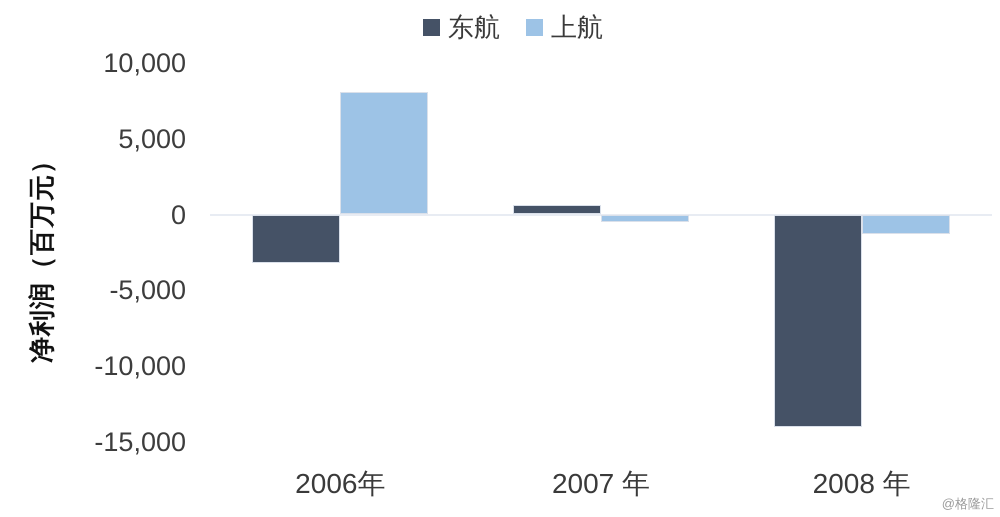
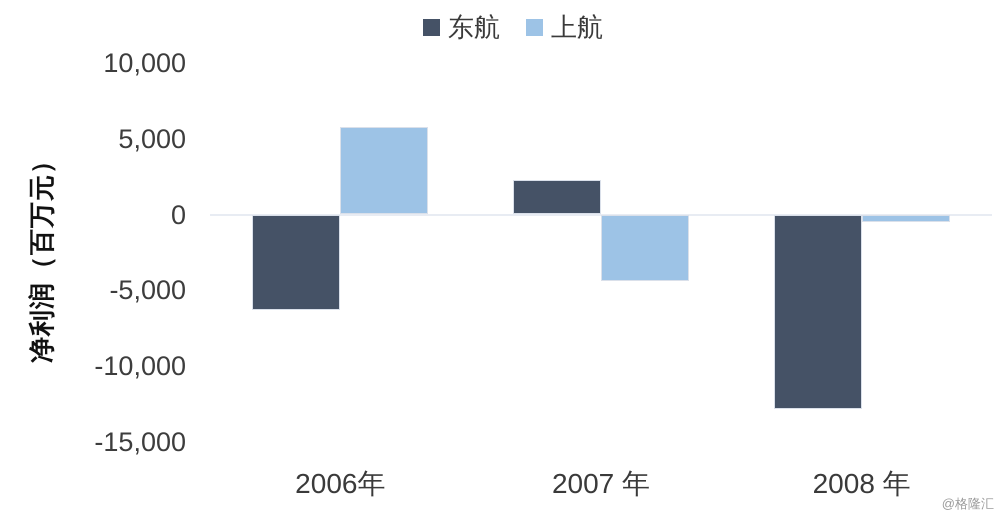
东航/2006年: -3200 -> -6300
上航/2006年: 8100 -> 5800
东航/2007 年: 600 -> 2300
上航/2007 年: -500 -> -4400
东航/2008 年: -14000 -> -12800
上航/2008 年: -1300 -> -500
